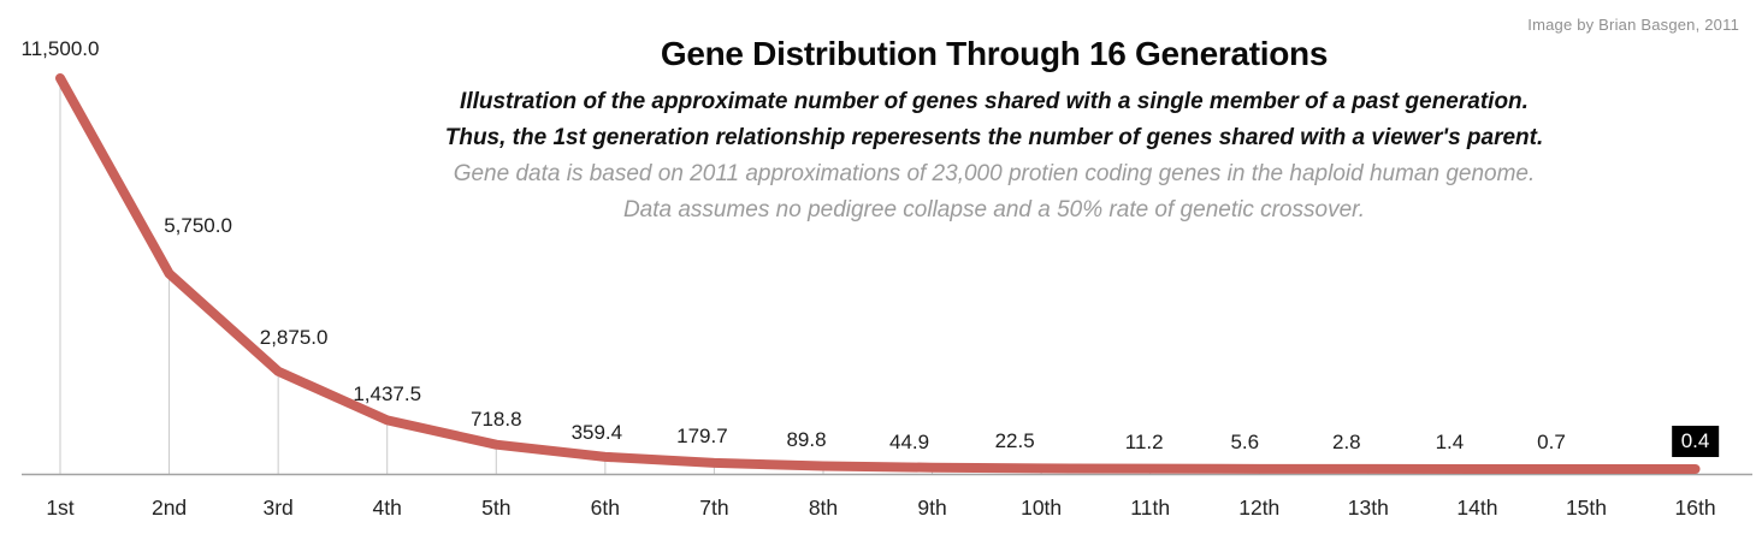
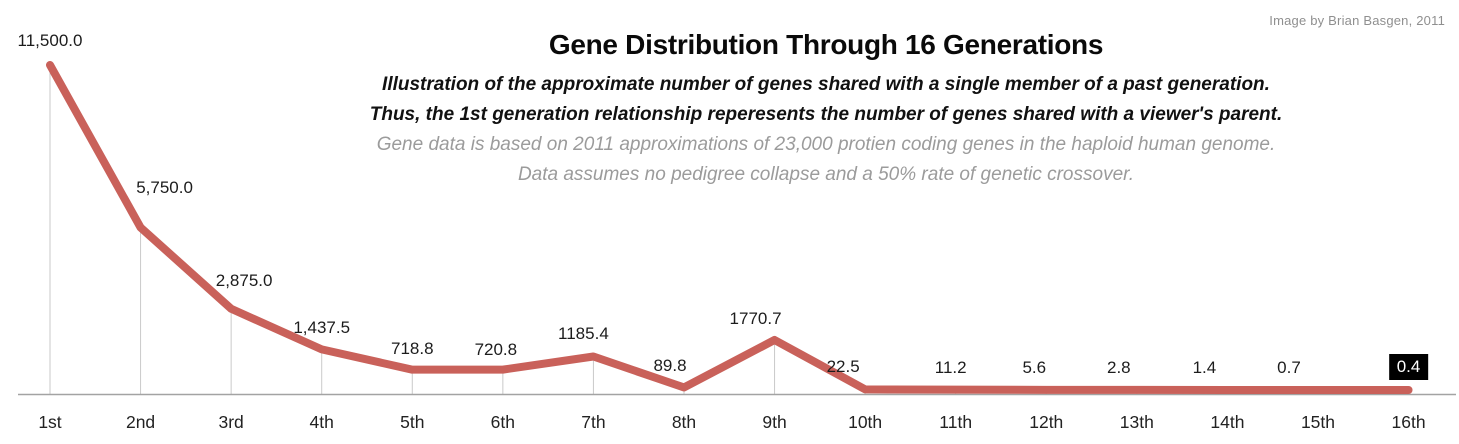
6th: 359.4 -> 720.8
7th: 179.7 -> 1185.4
9th: 44.9 -> 1770.7
